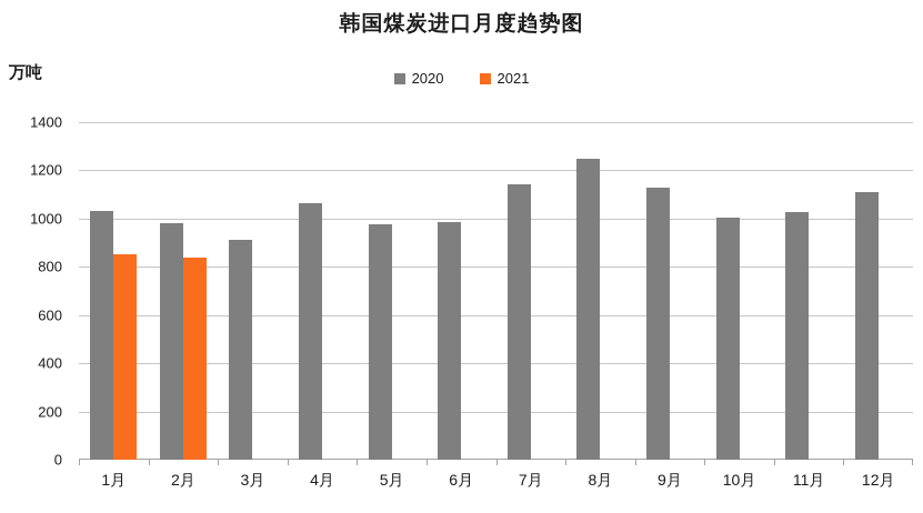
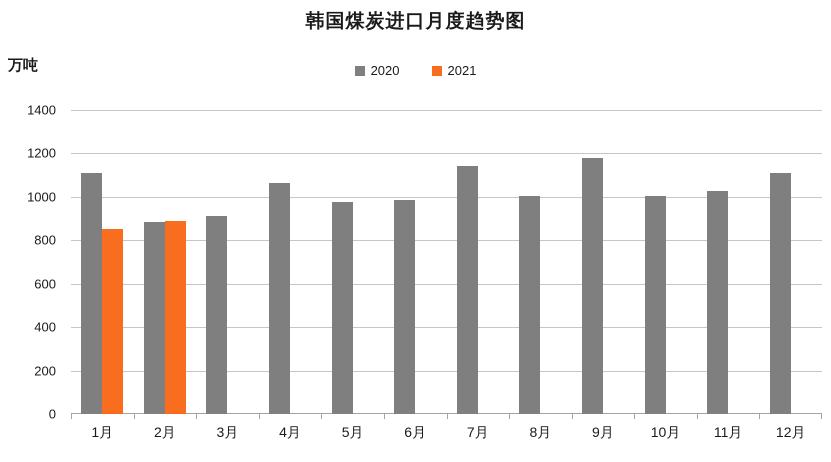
2020/1月: 1030 -> 1110
2020/2月: 980 -> 880
2021/2月: 840 -> 890
2020/8月: 1250 -> 1000
2020/9月: 1130 -> 1180
